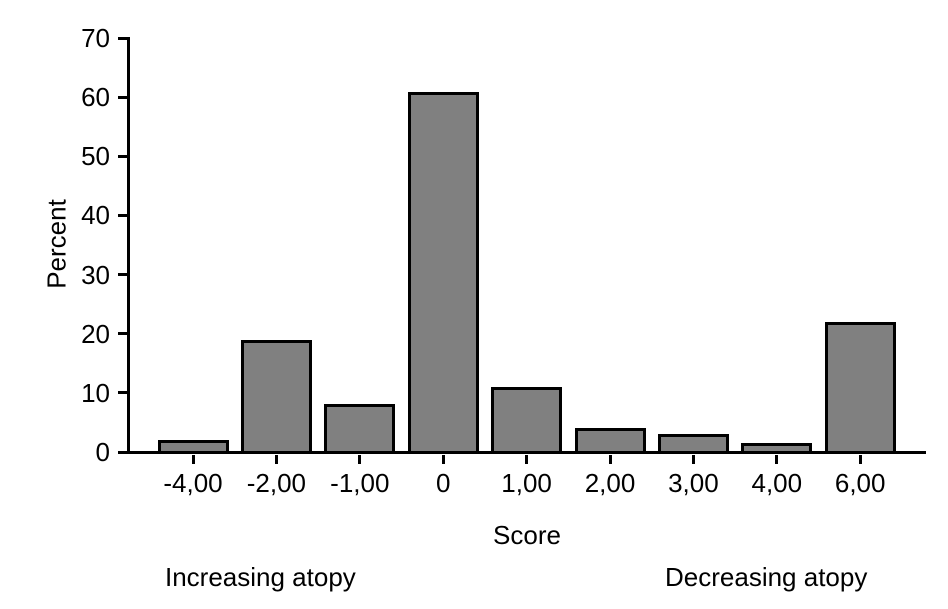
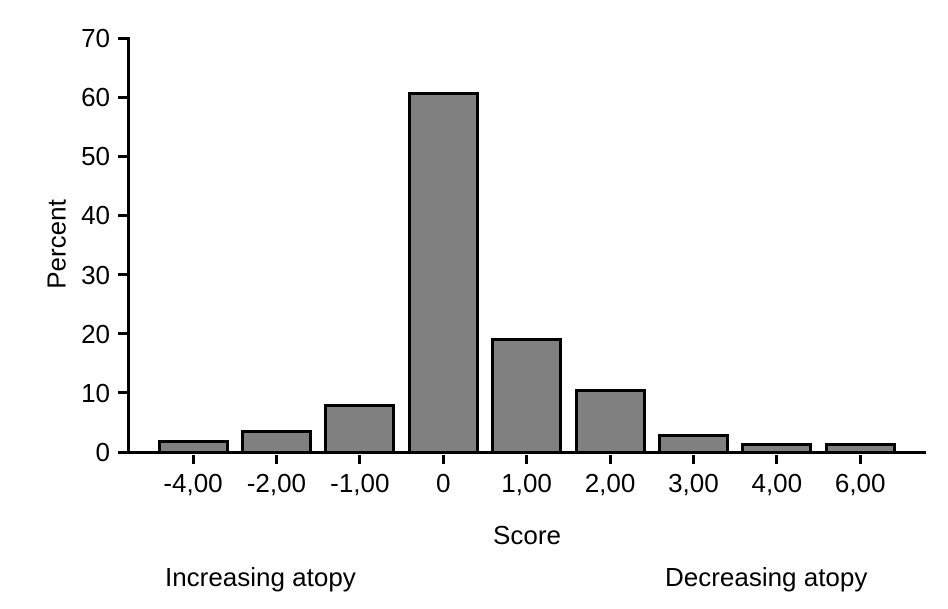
-2,00: 19 -> 4
1,00: 11 -> 19
2,00: 4 -> 11
6,00: 22 -> 2
